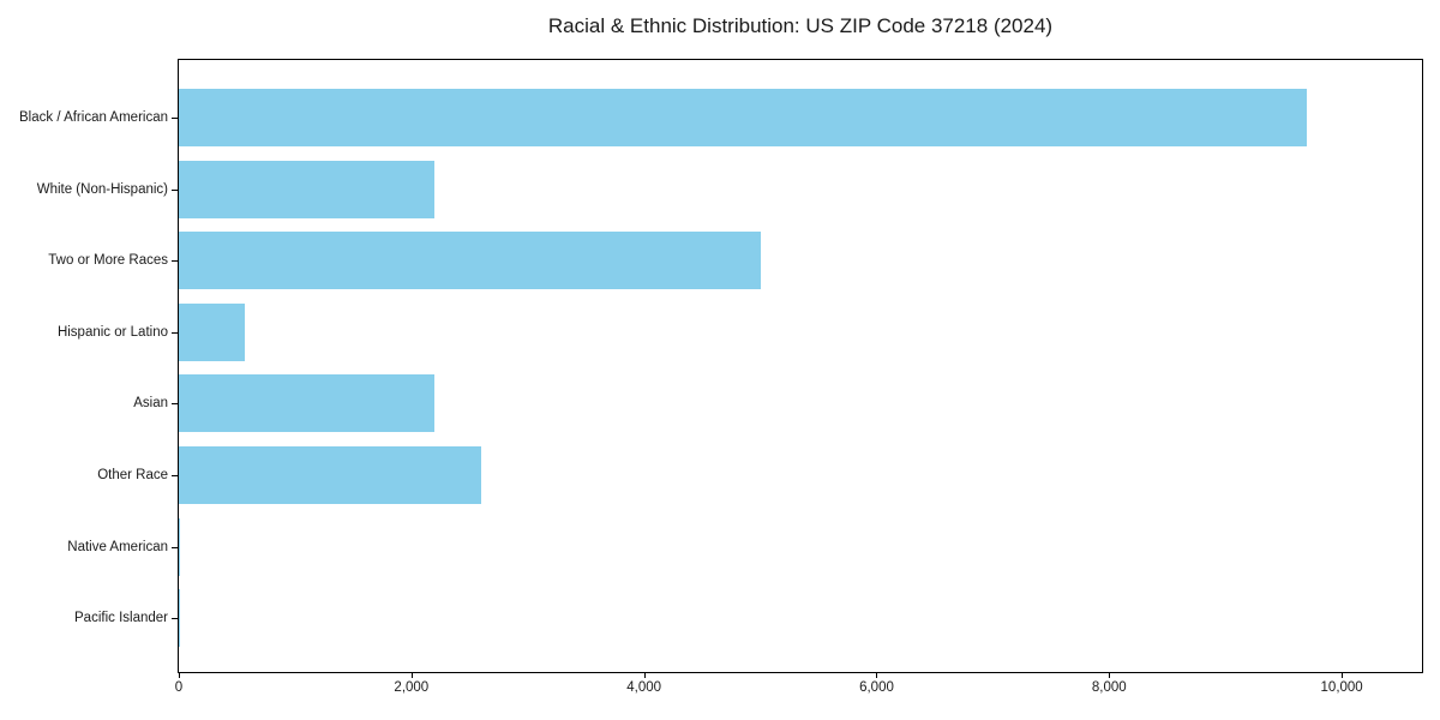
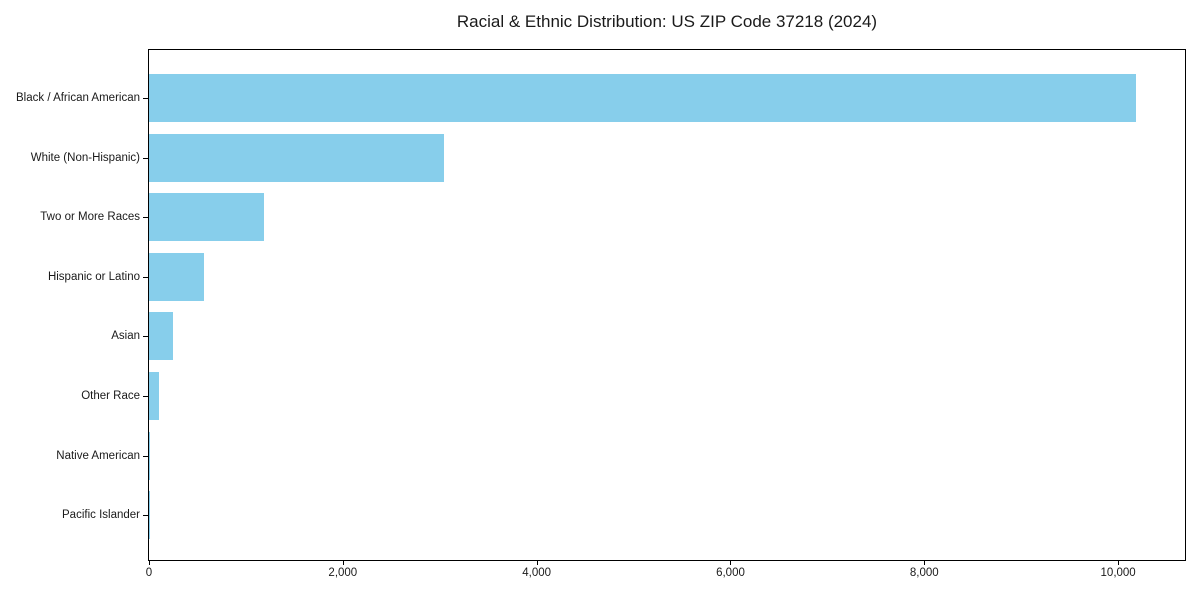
Black / African American: 9700 -> 10200
White (Non-Hispanic): 2200 -> 3000
Two or More Races: 5000 -> 1200
Asian: 2200 -> 200
Other Race: 2600 -> 100
